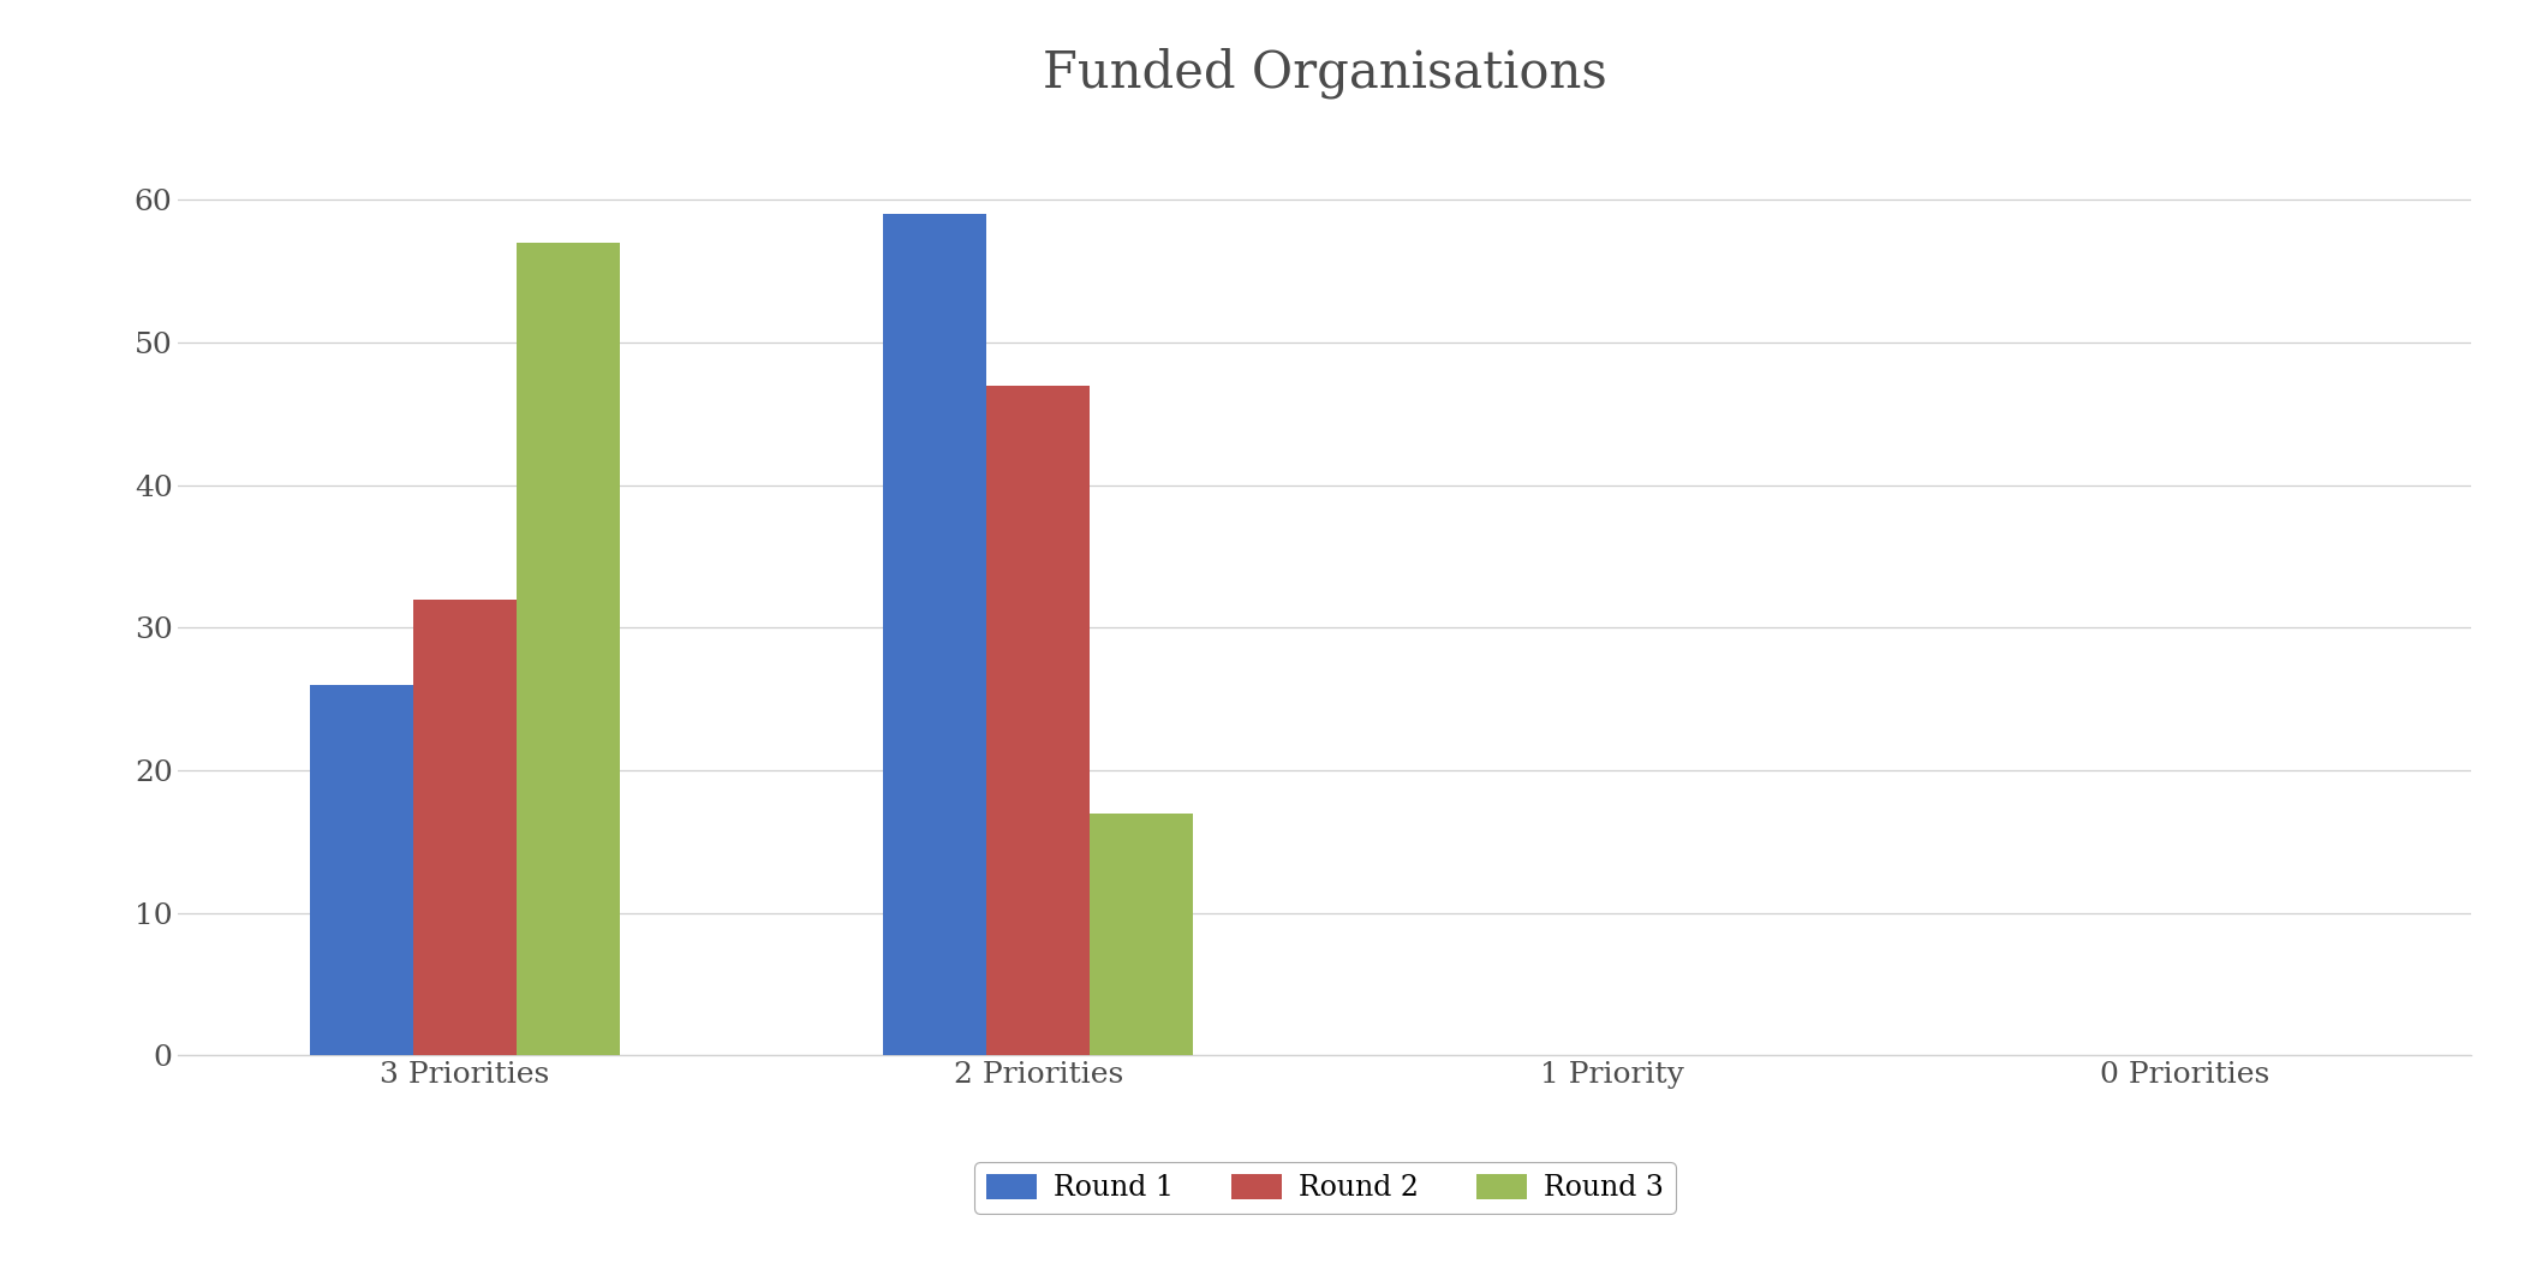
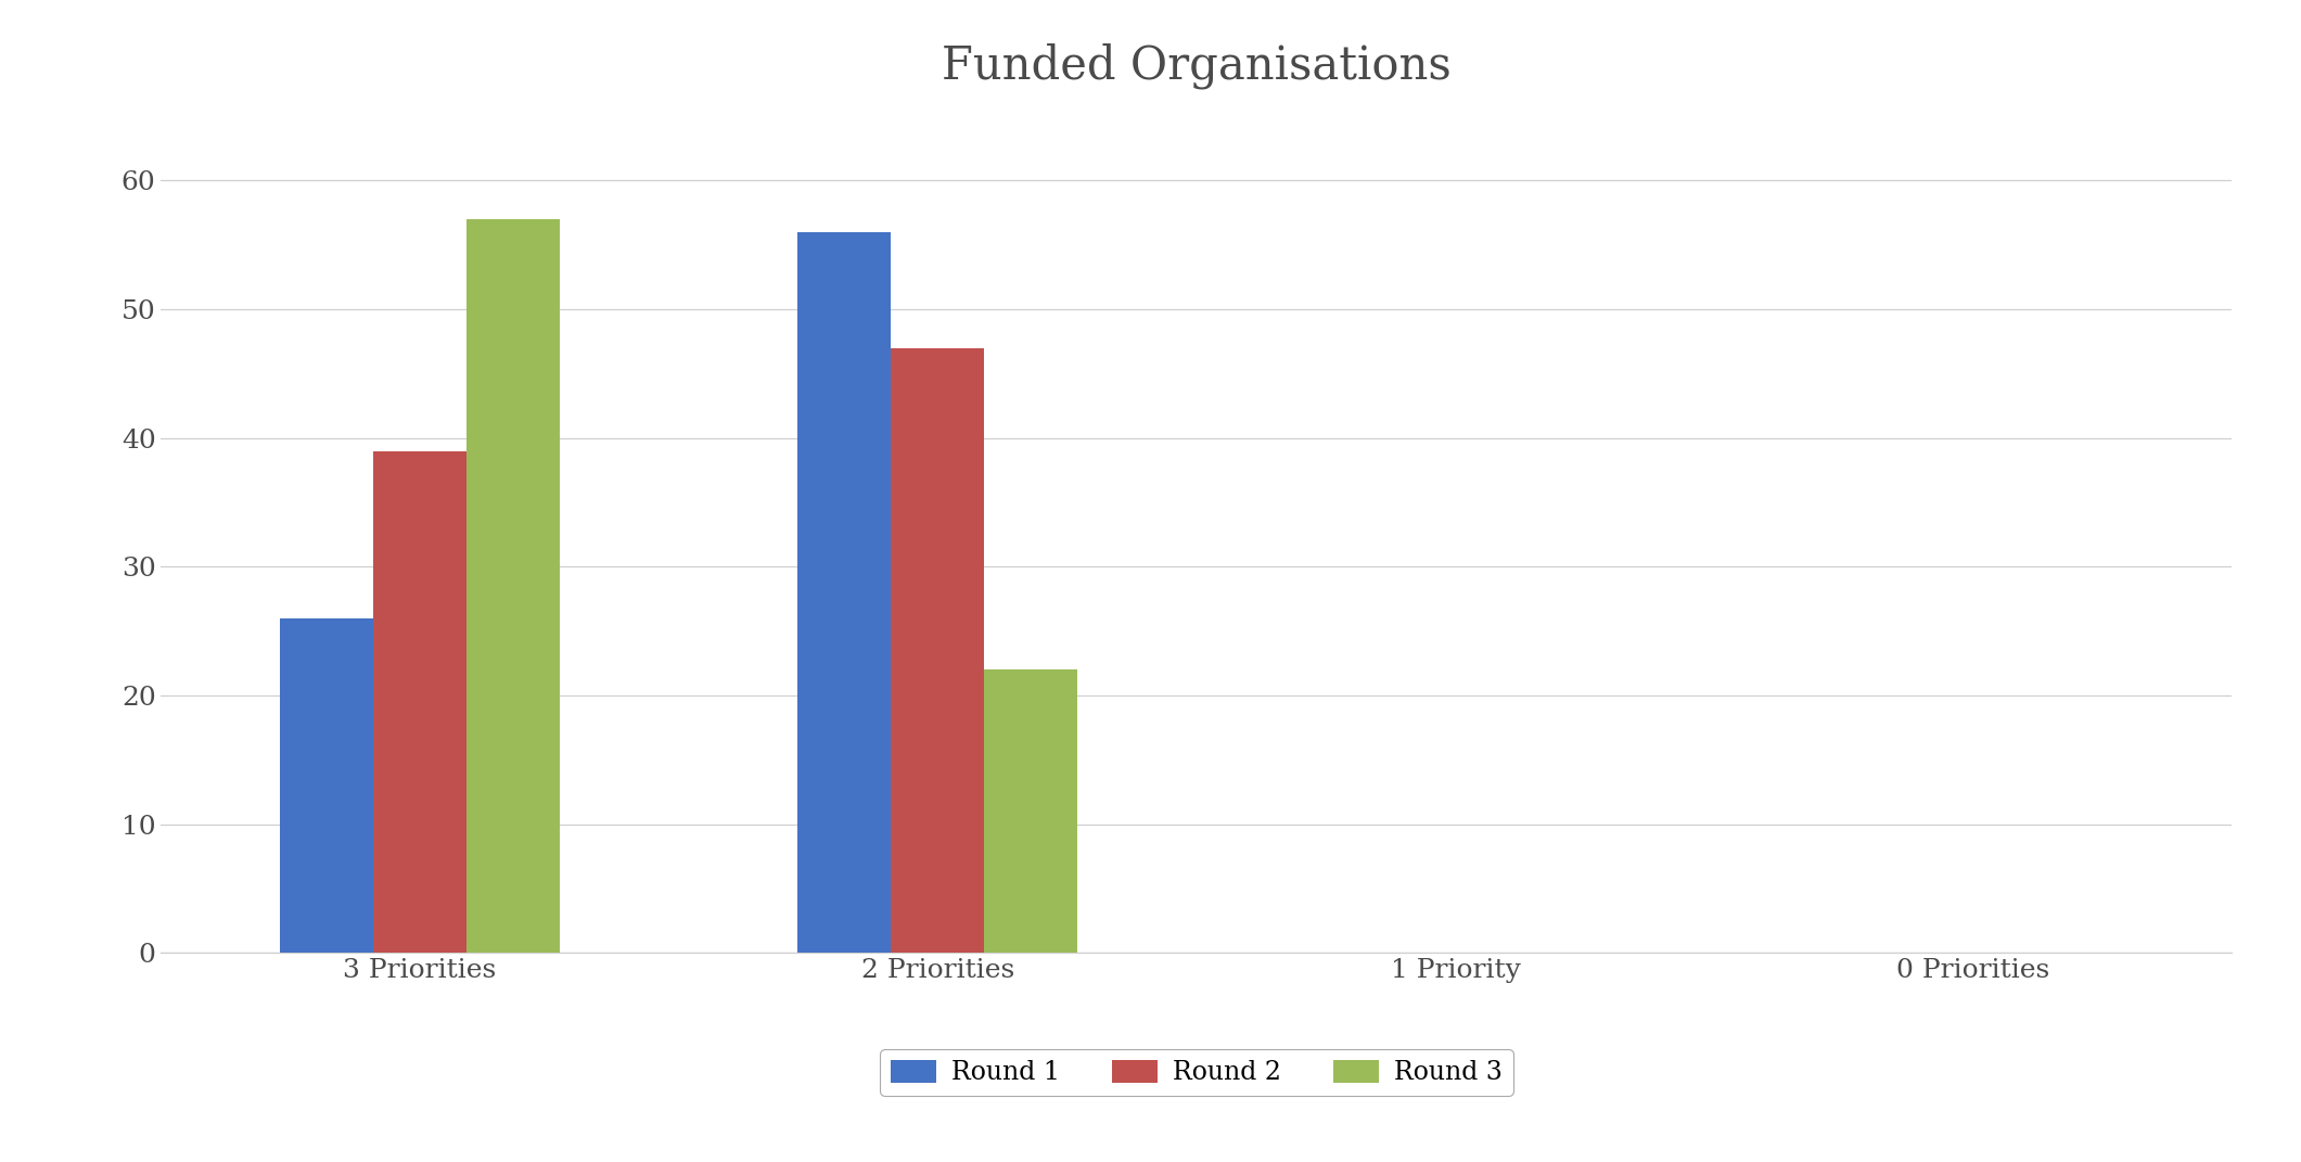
Round 2/3 Priorities: 32 -> 39
Round 1/2 Priorities: 59 -> 56
Round 3/2 Priorities: 17 -> 22
